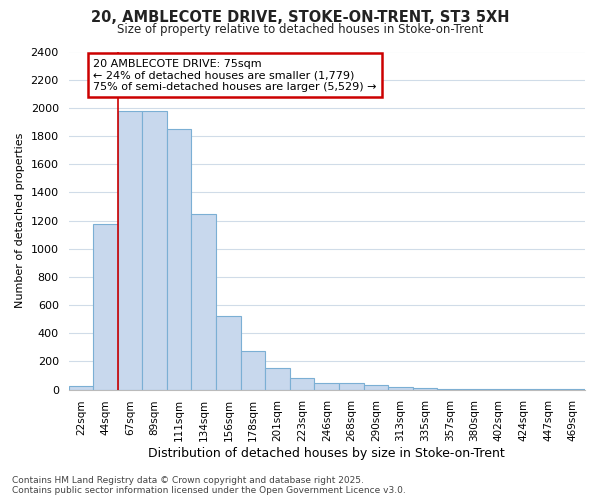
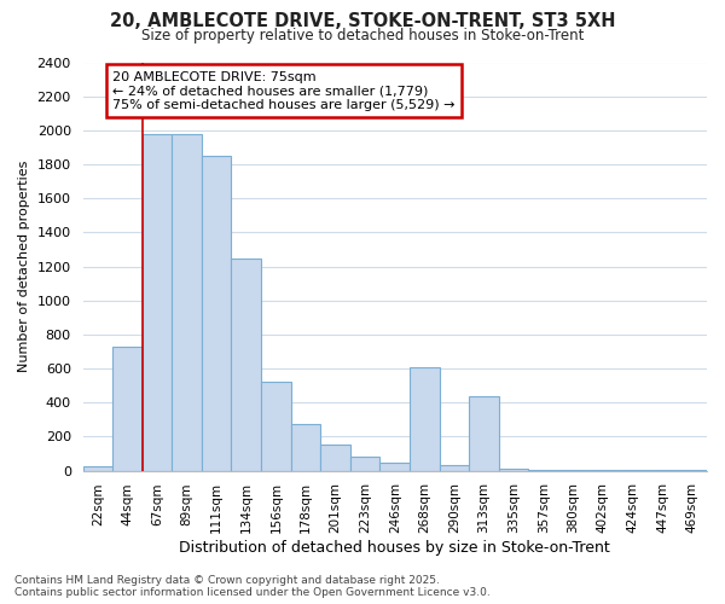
44sqm: 1180 -> 730
268sqm: 40 -> 610
313sqm: 20 -> 440
